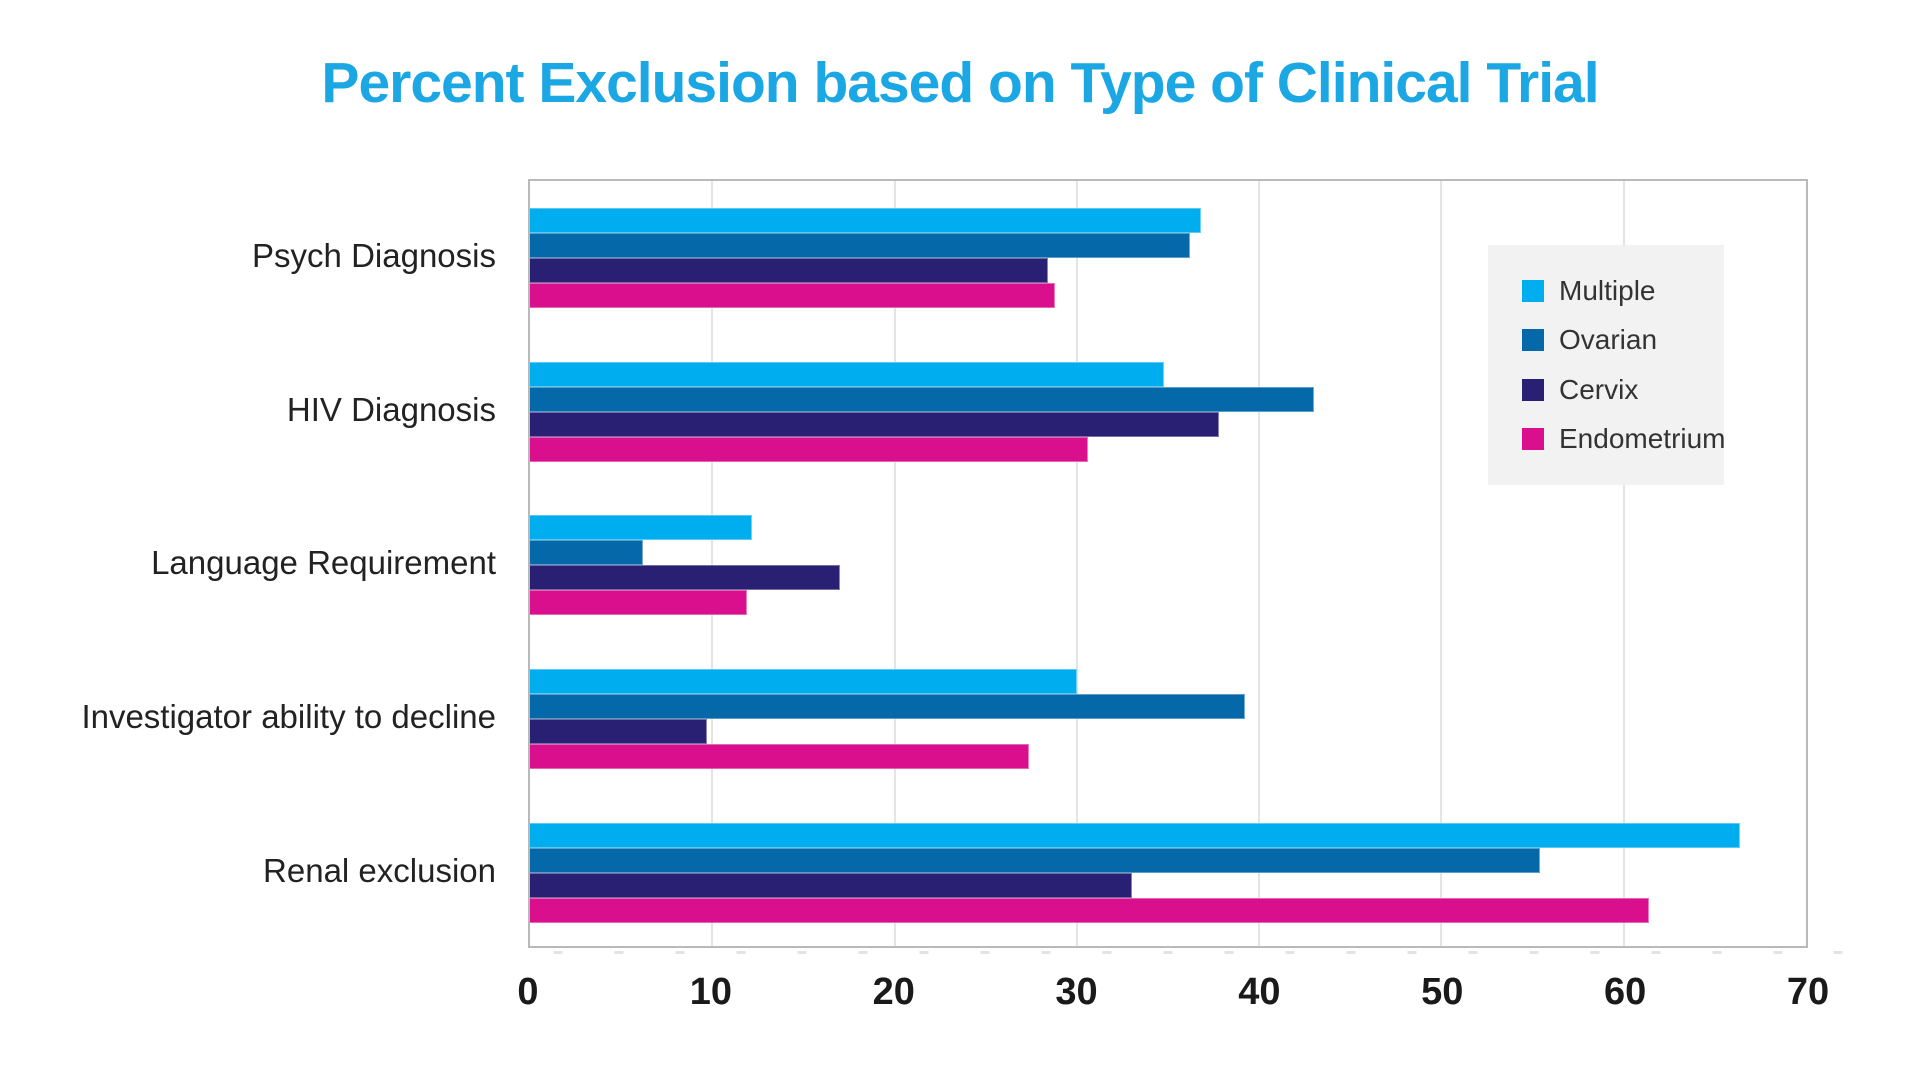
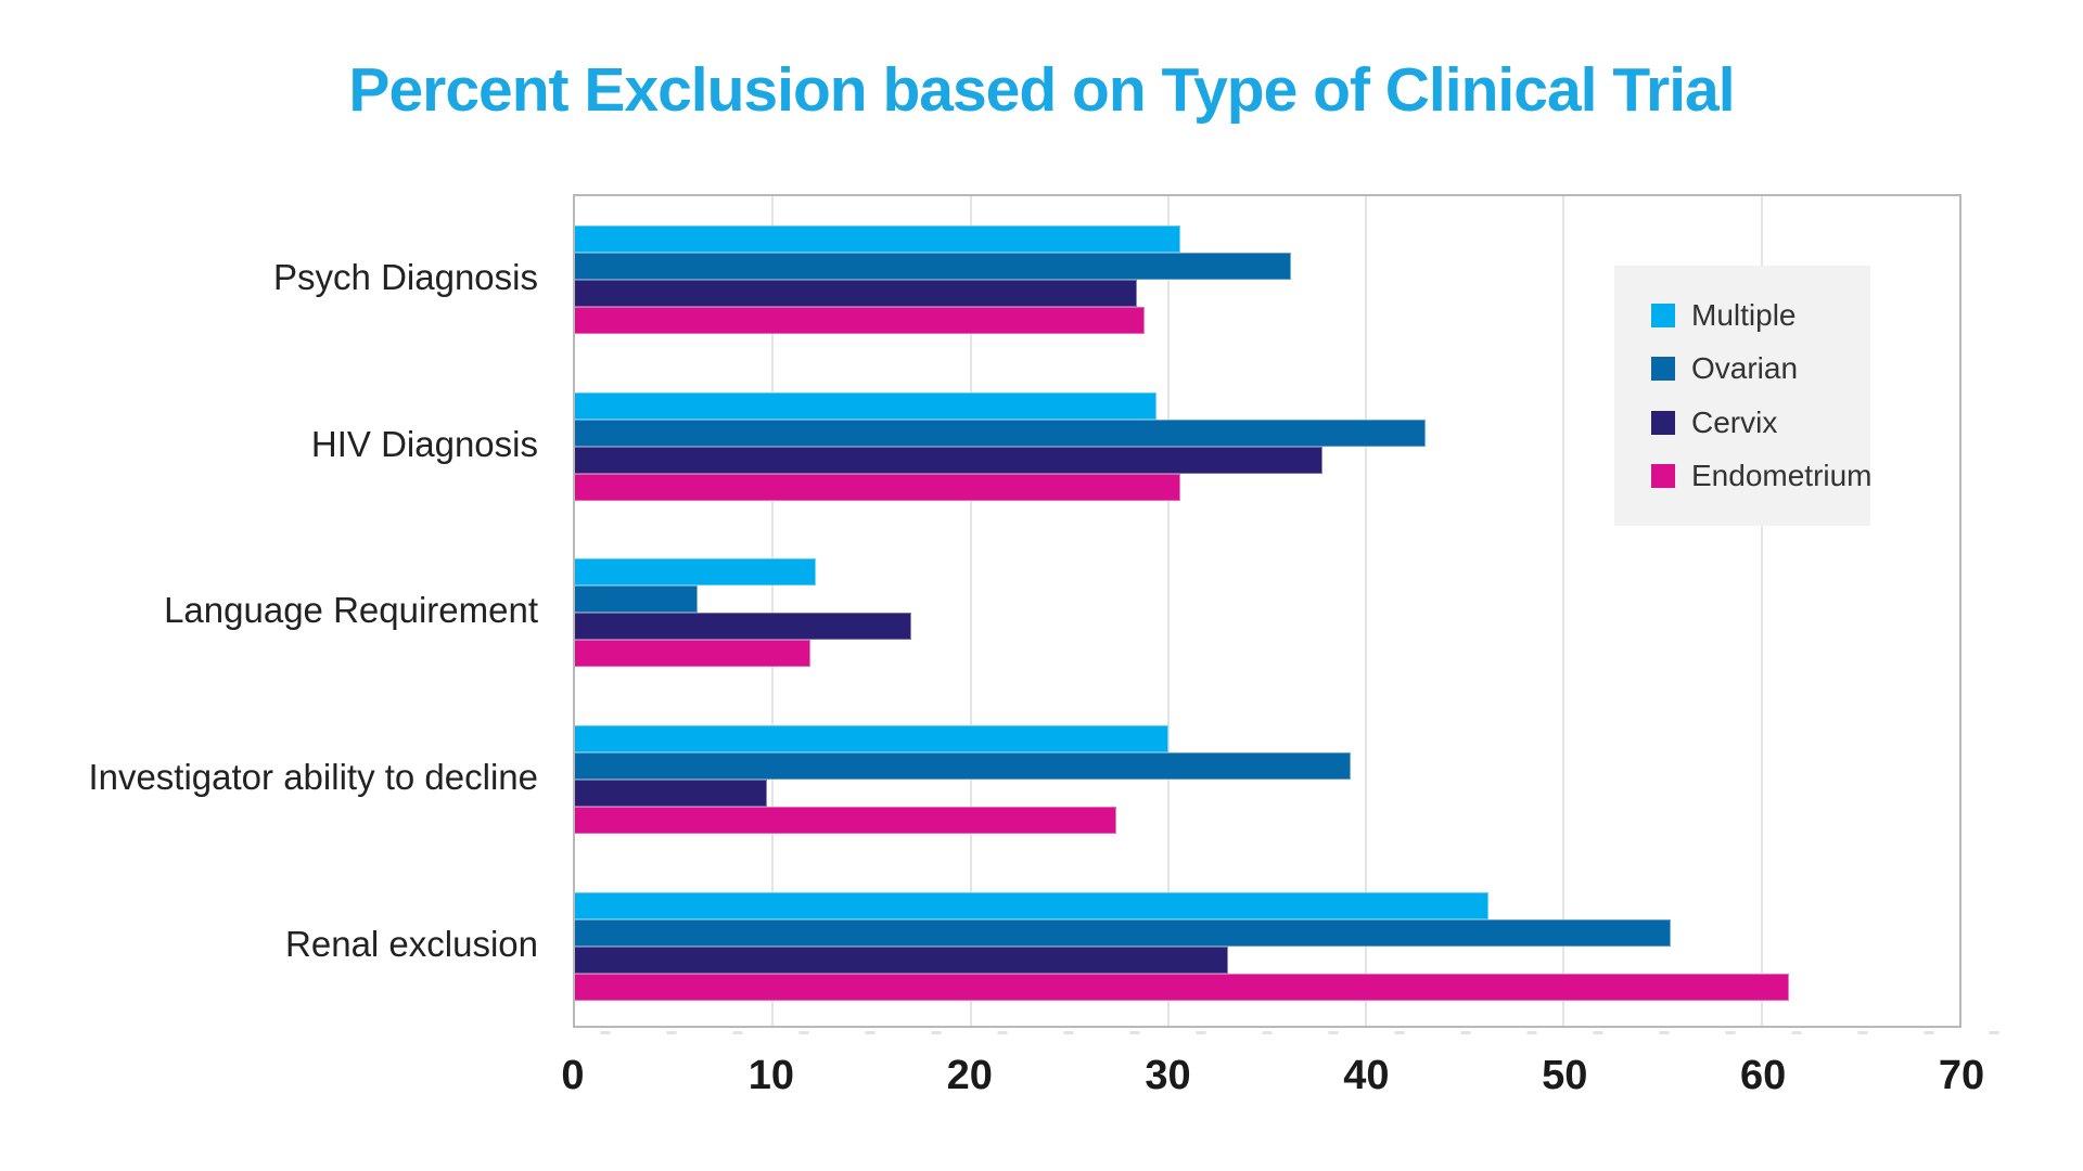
Multiple/Psych Diagnosis: 36.8 -> 30.6
Multiple/HIV Diagnosis: 34.8 -> 29.4
Multiple/Renal exclusion: 66.4 -> 46.2
